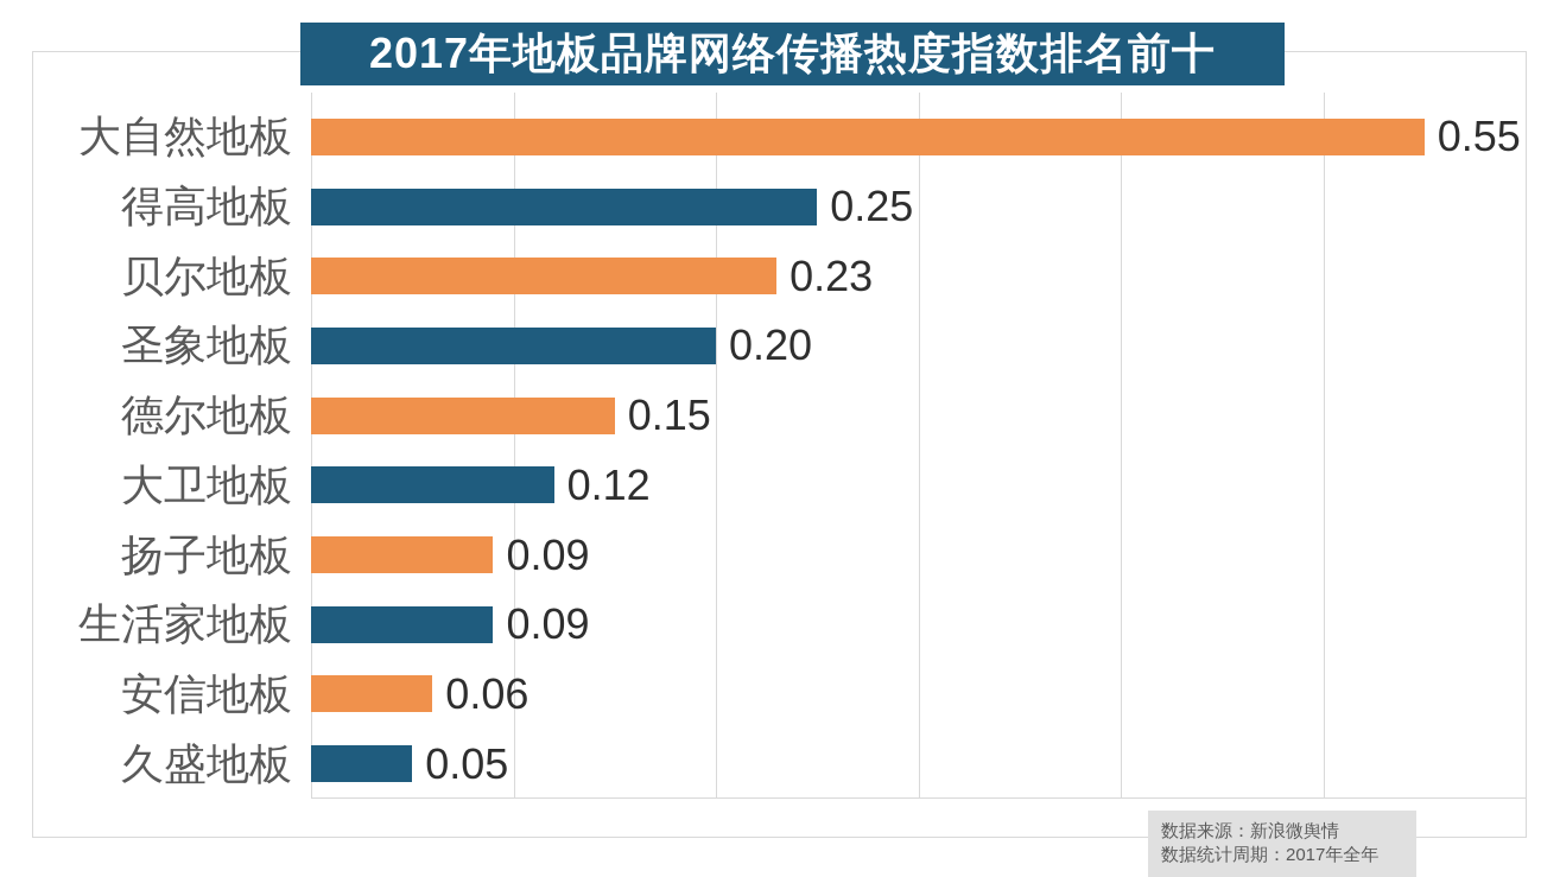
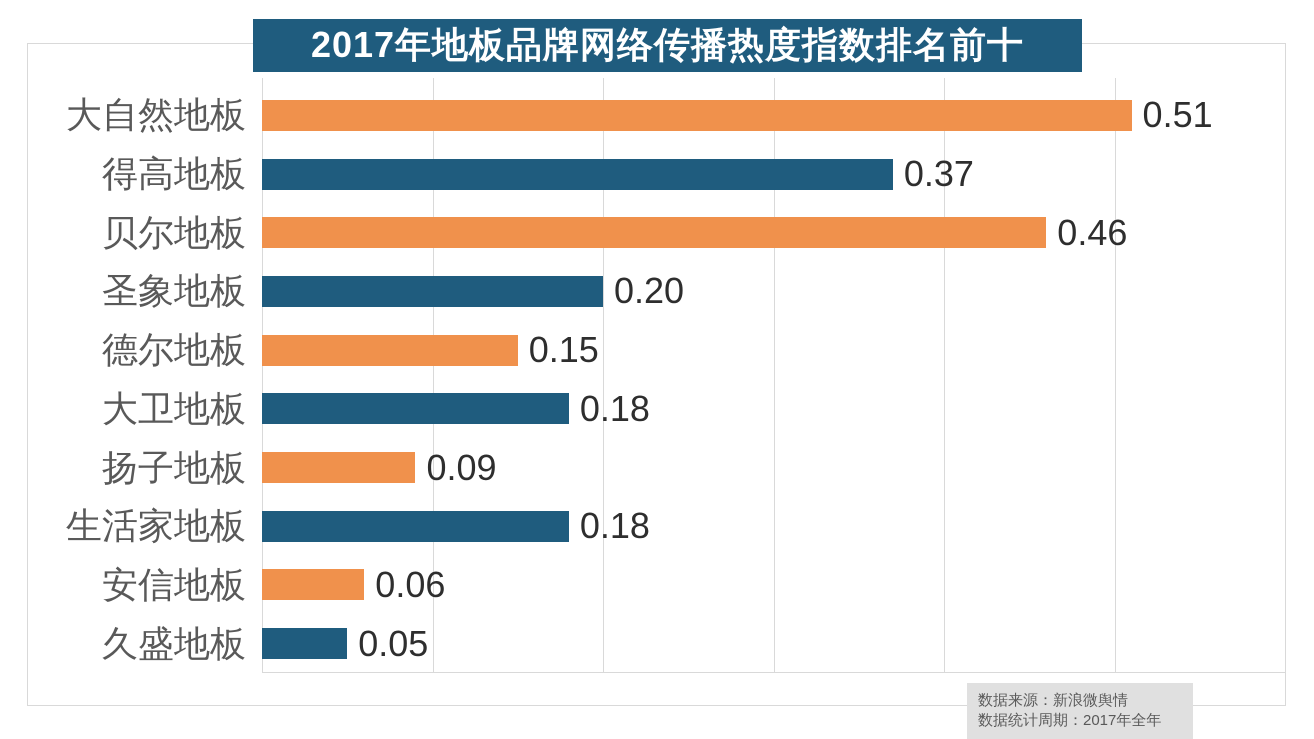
大自然地板: 0.55 -> 0.51
得高地板: 0.25 -> 0.37
贝尔地板: 0.23 -> 0.46
大卫地板: 0.12 -> 0.18
生活家地板: 0.09 -> 0.18
